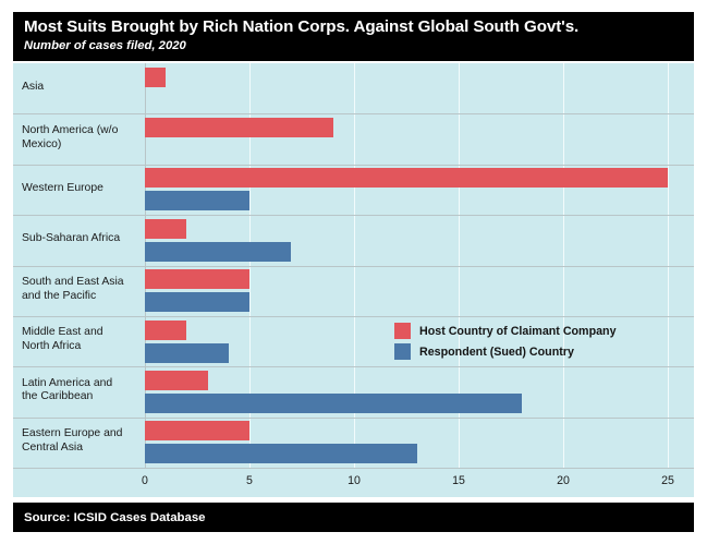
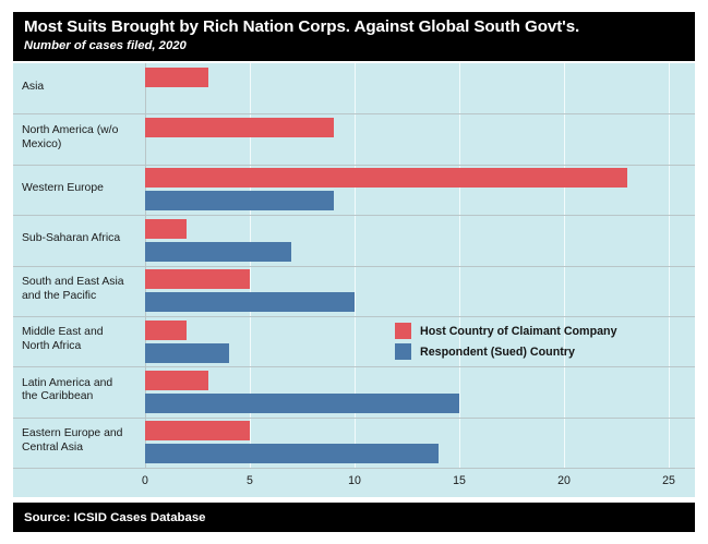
Host Country of Claimant Company/Asia: 1 -> 3
Host Country of Claimant Company/Western Europe: 25 -> 23
Respondent (Sued) Country/Western Europe: 5 -> 9
Respondent (Sued) Country/South and East Asia and the Pacific: 5 -> 10
Respondent (Sued) Country/Latin America and the Caribbean: 18 -> 15
Respondent (Sued) Country/Eastern Europe and Central Asia: 13 -> 14
